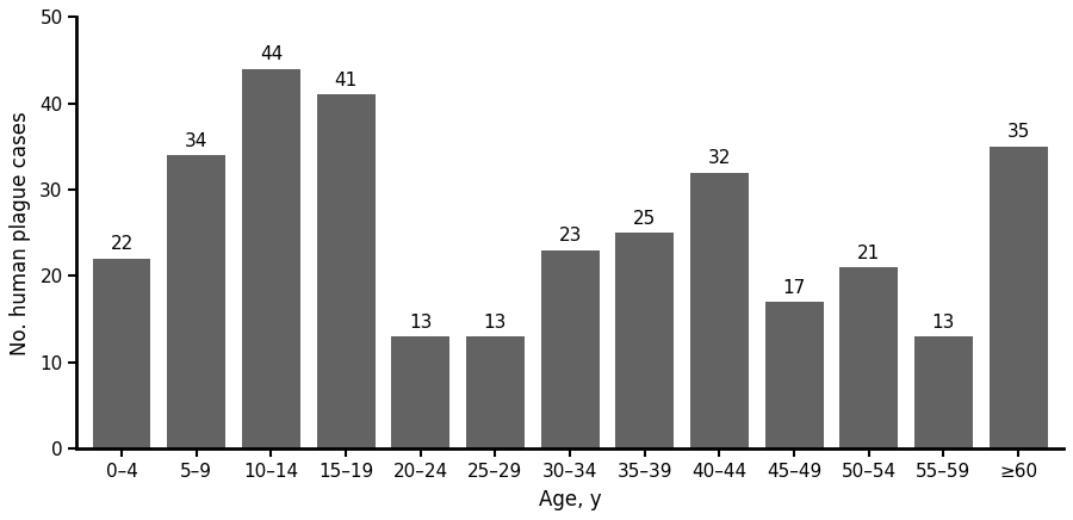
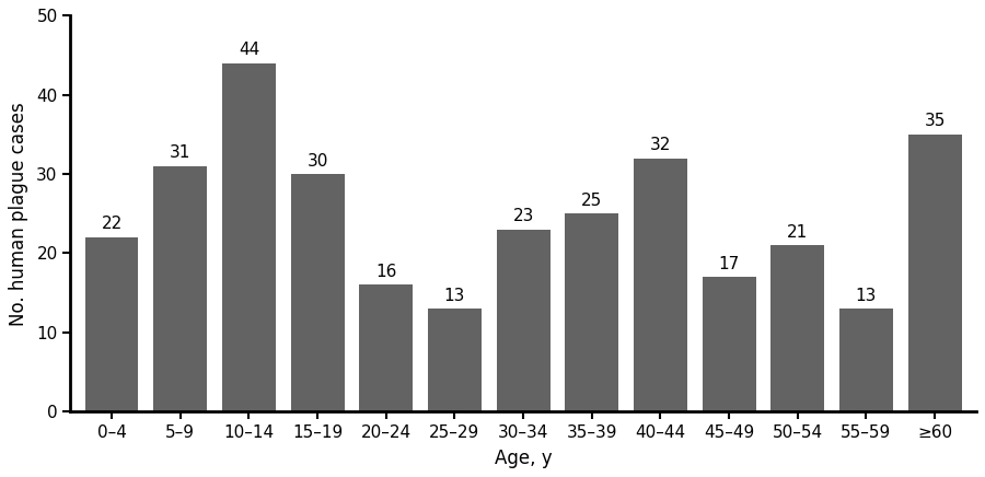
5–9: 34 -> 31
15–19: 41 -> 30
20–24: 13 -> 16
